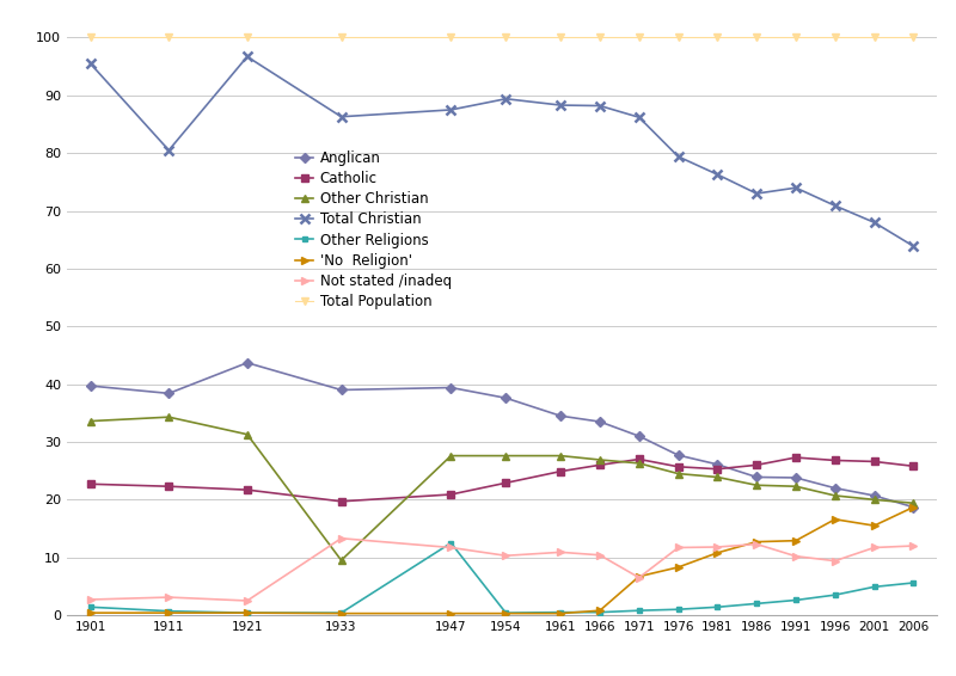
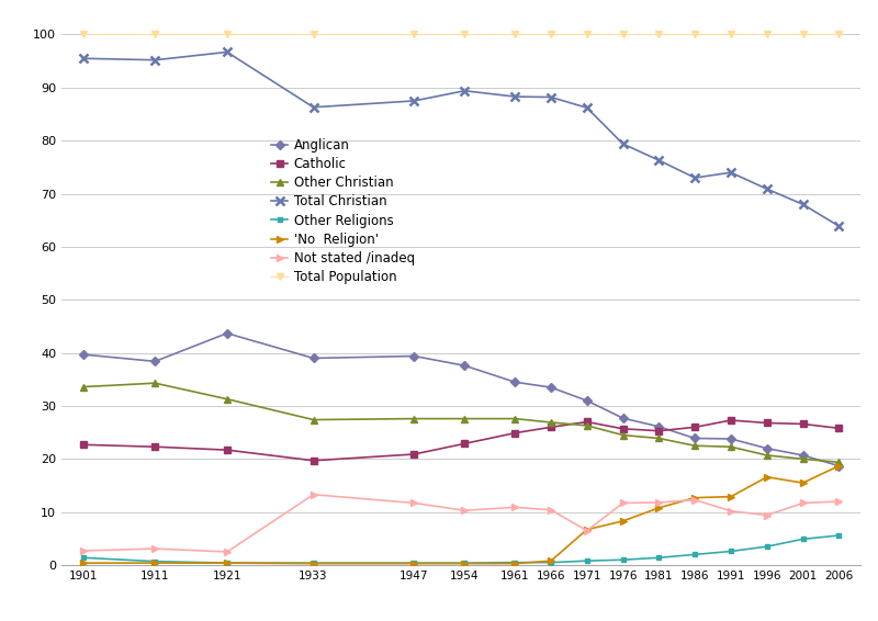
Total Christian/1911: 80.5 -> 95.2
Other Christian/1933: 9.5 -> 27.4
Other Religions/1947: 12.5 -> 0.4
